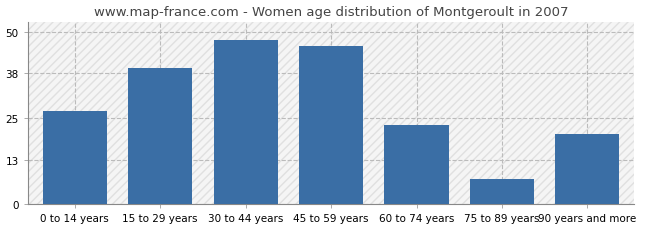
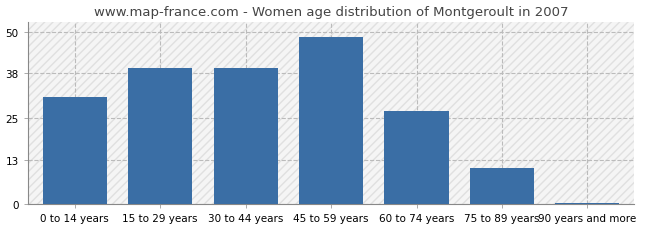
0 to 14 years: 27.0 -> 31.0
30 to 44 years: 47.5 -> 39.5
45 to 59 years: 46.0 -> 48.5
60 to 74 years: 23.0 -> 27.0
75 to 89 years: 7.5 -> 10.5
90 years and more: 20.5 -> 0.5
